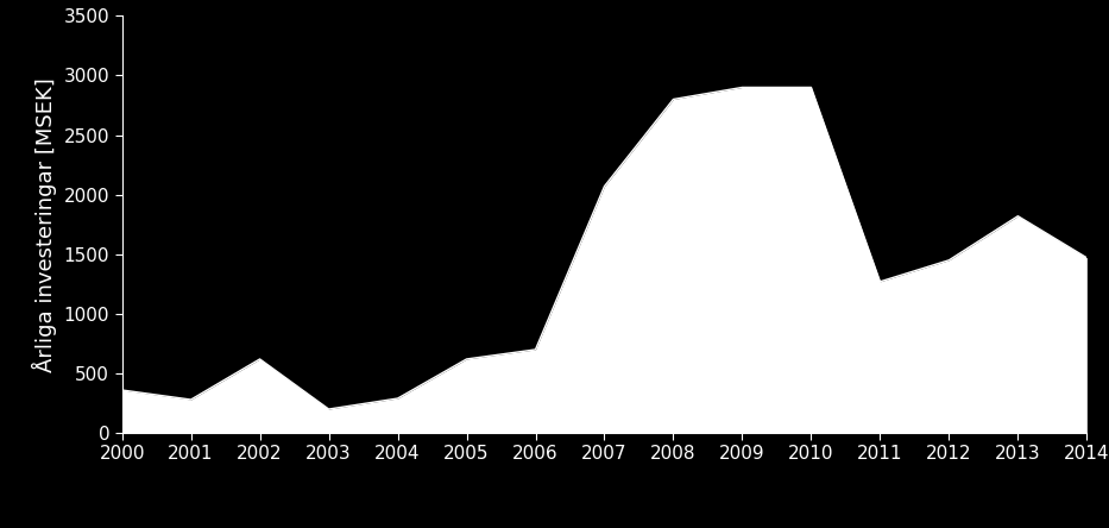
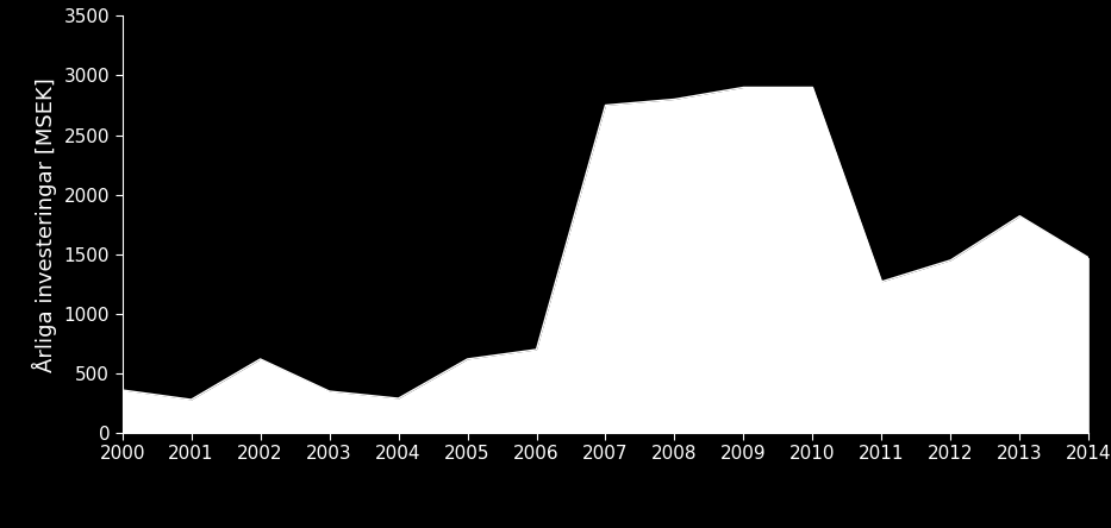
2003: 200 -> 350
2007: 2070 -> 2750
